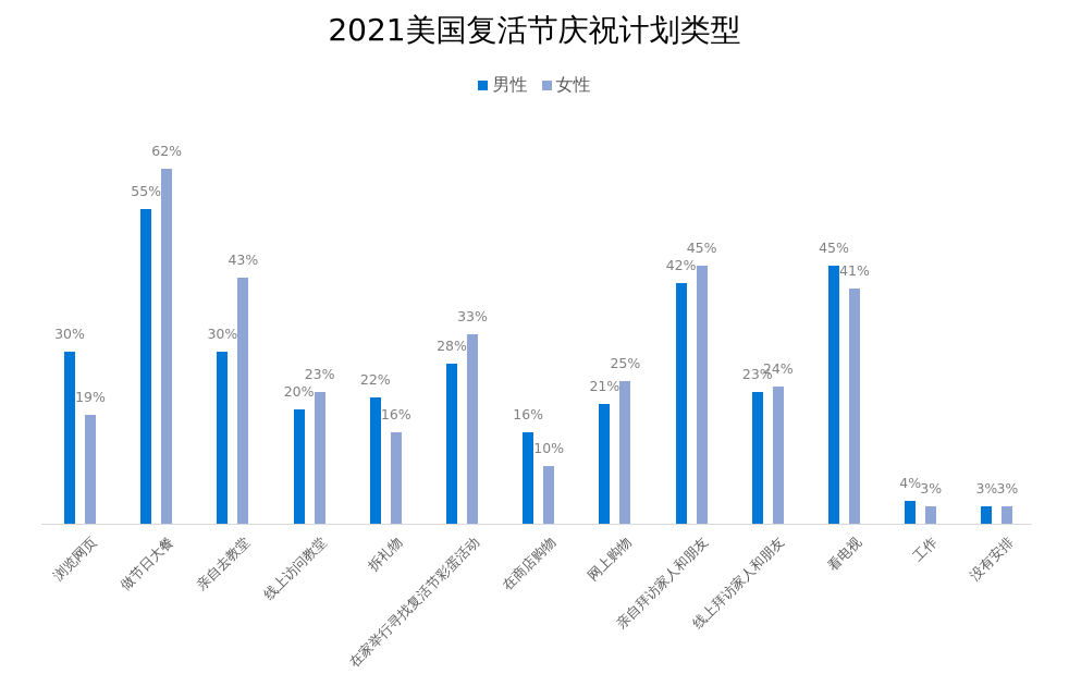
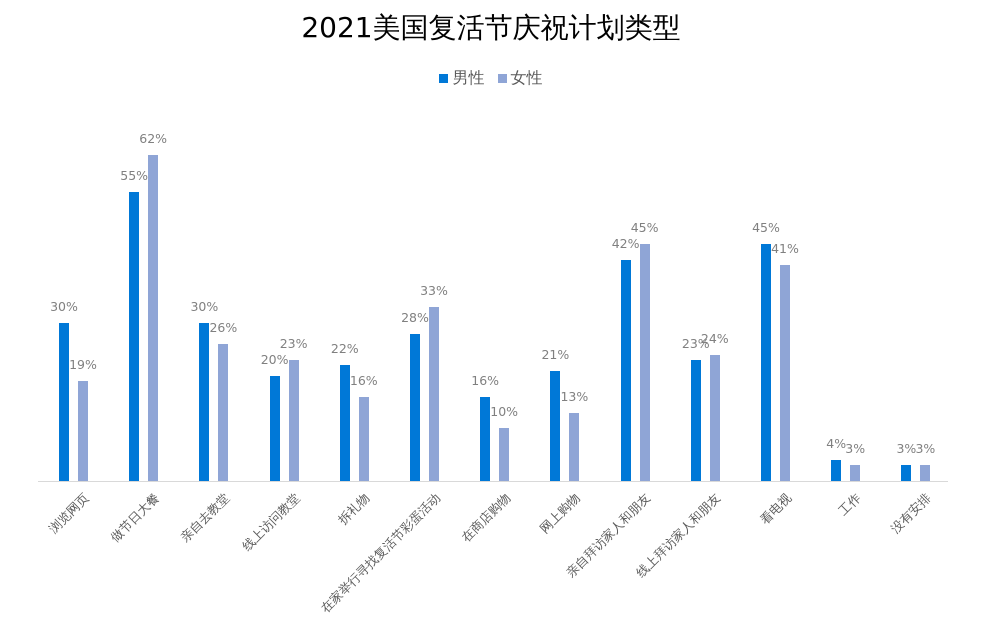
女性/亲自去教堂: 43% -> 26%
女性/网上购物: 25% -> 13%
